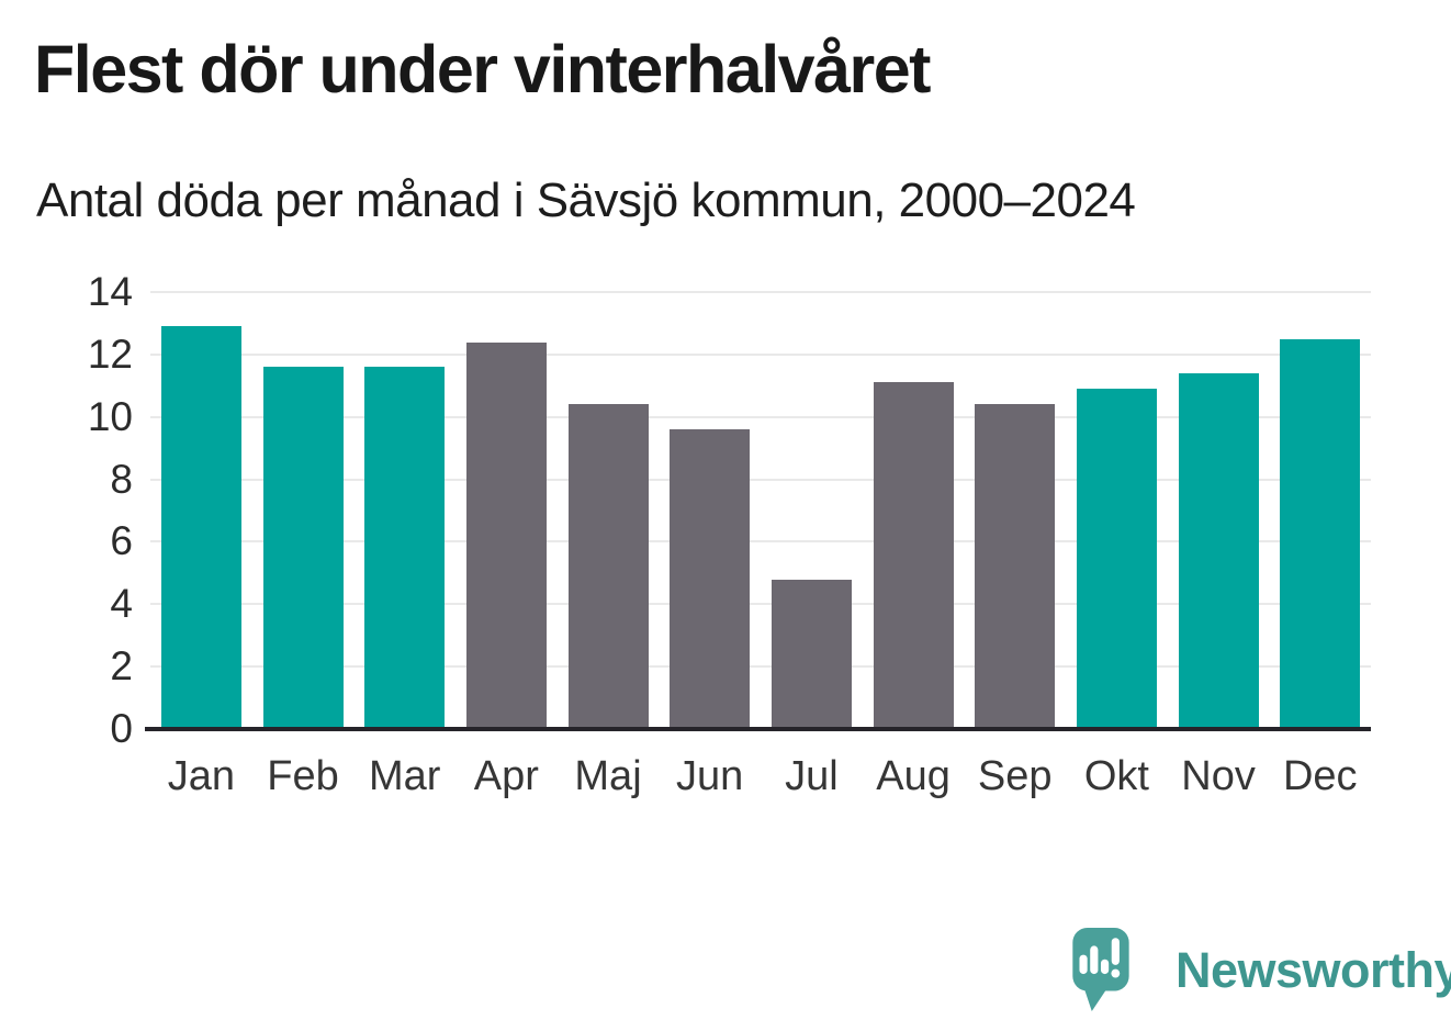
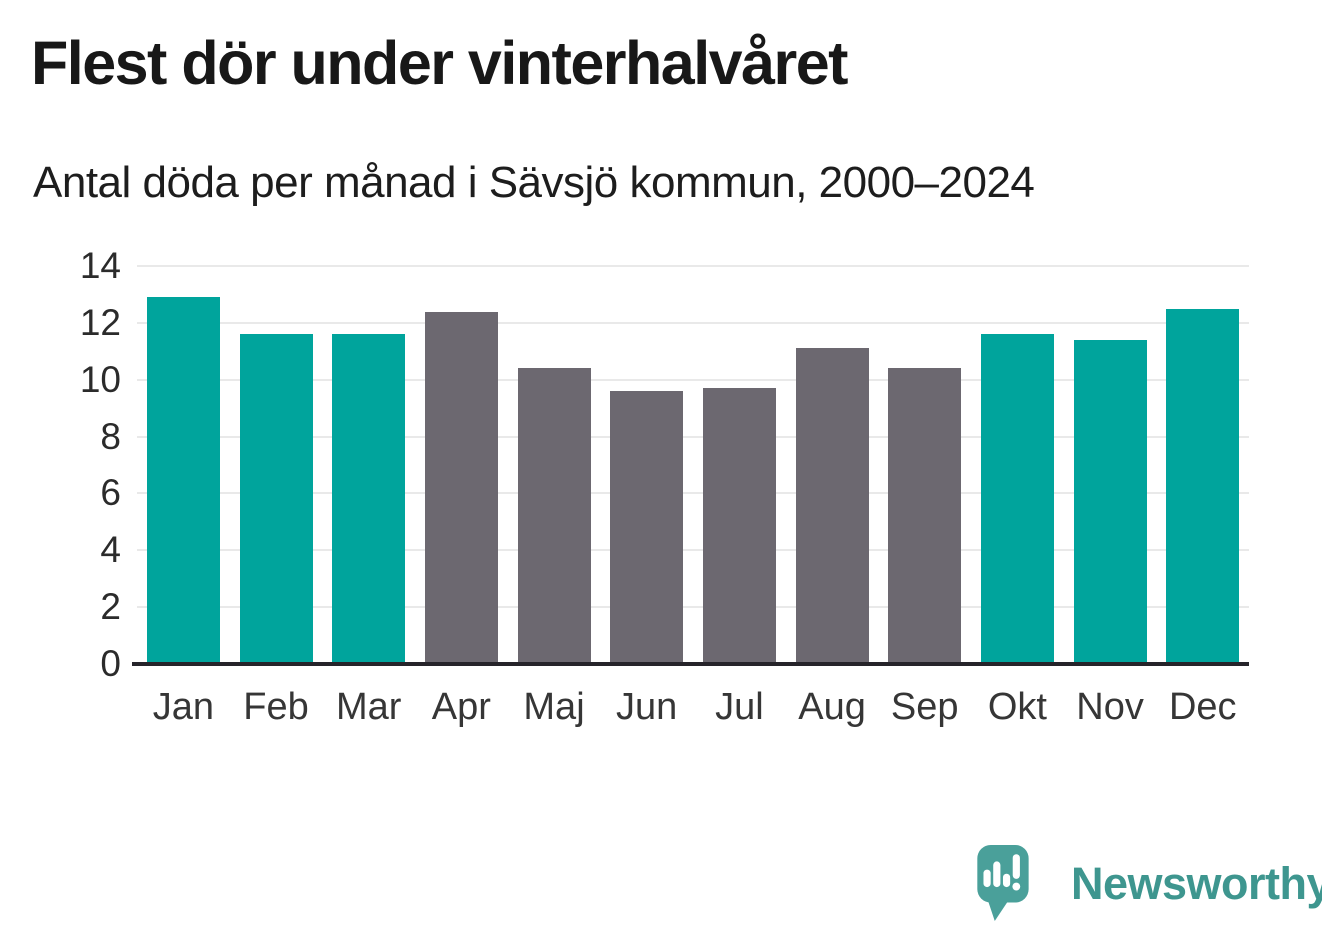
Jul: 4.8 -> 9.7
Okt: 10.9 -> 11.6
